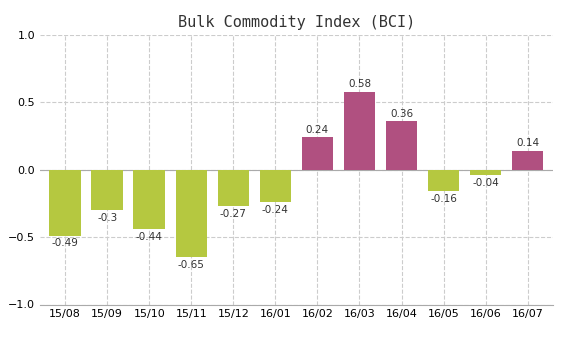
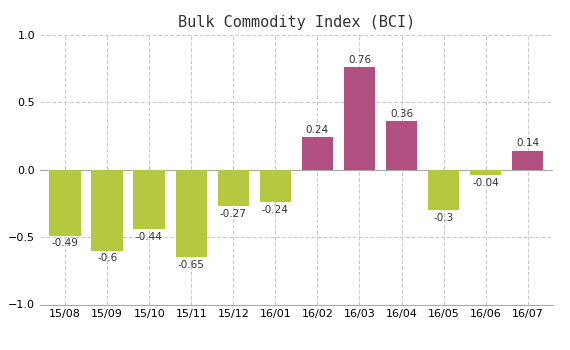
15/09: -0.3 -> -0.6
16/03: 0.58 -> 0.76
16/05: -0.16 -> -0.3
